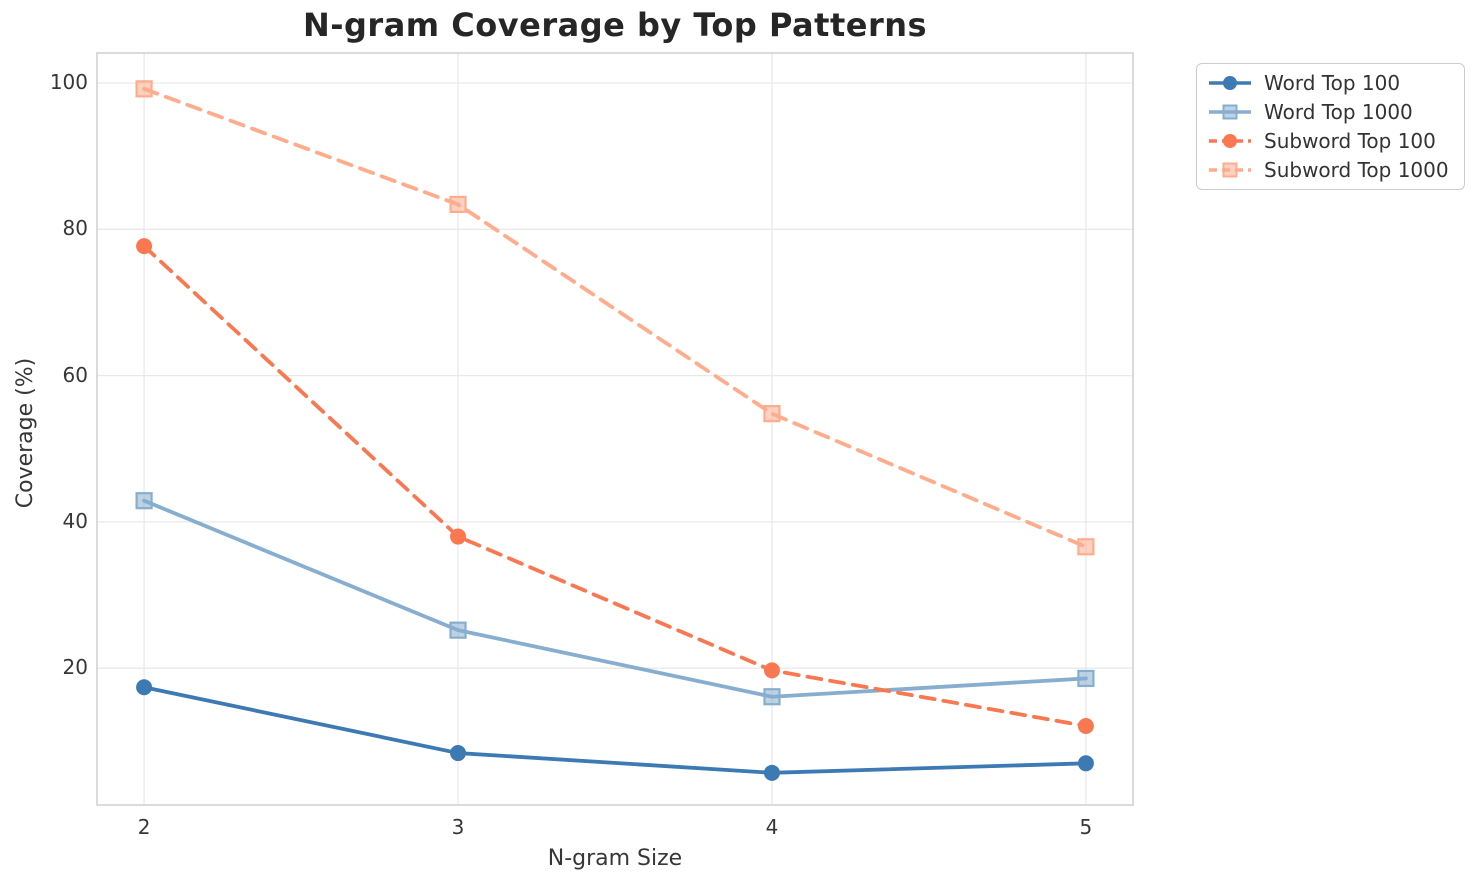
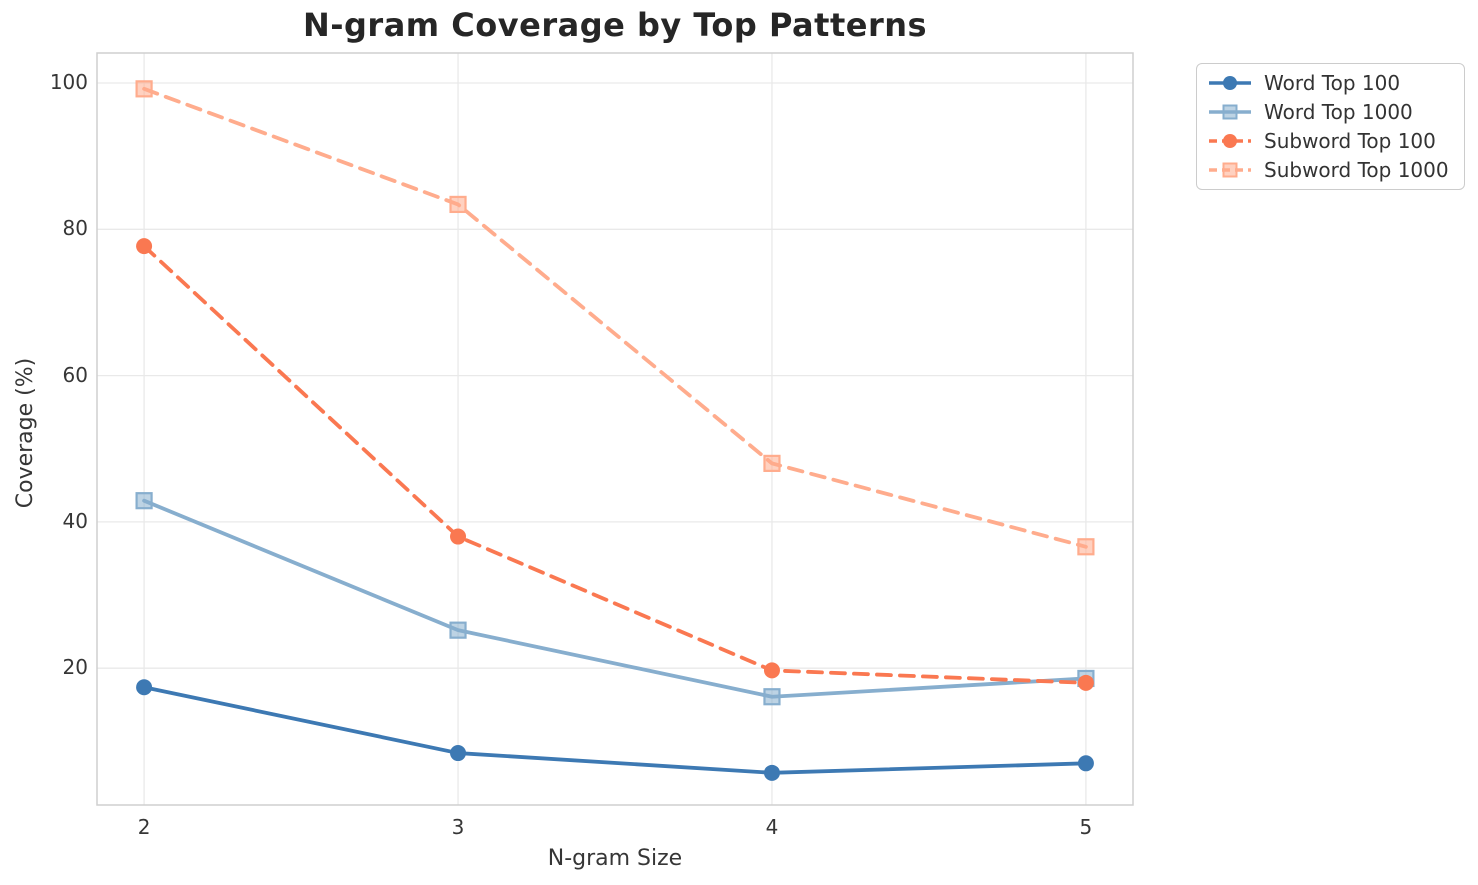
Subword Top 1000/4: 55 -> 48
Subword Top 100/5: 12 -> 18
